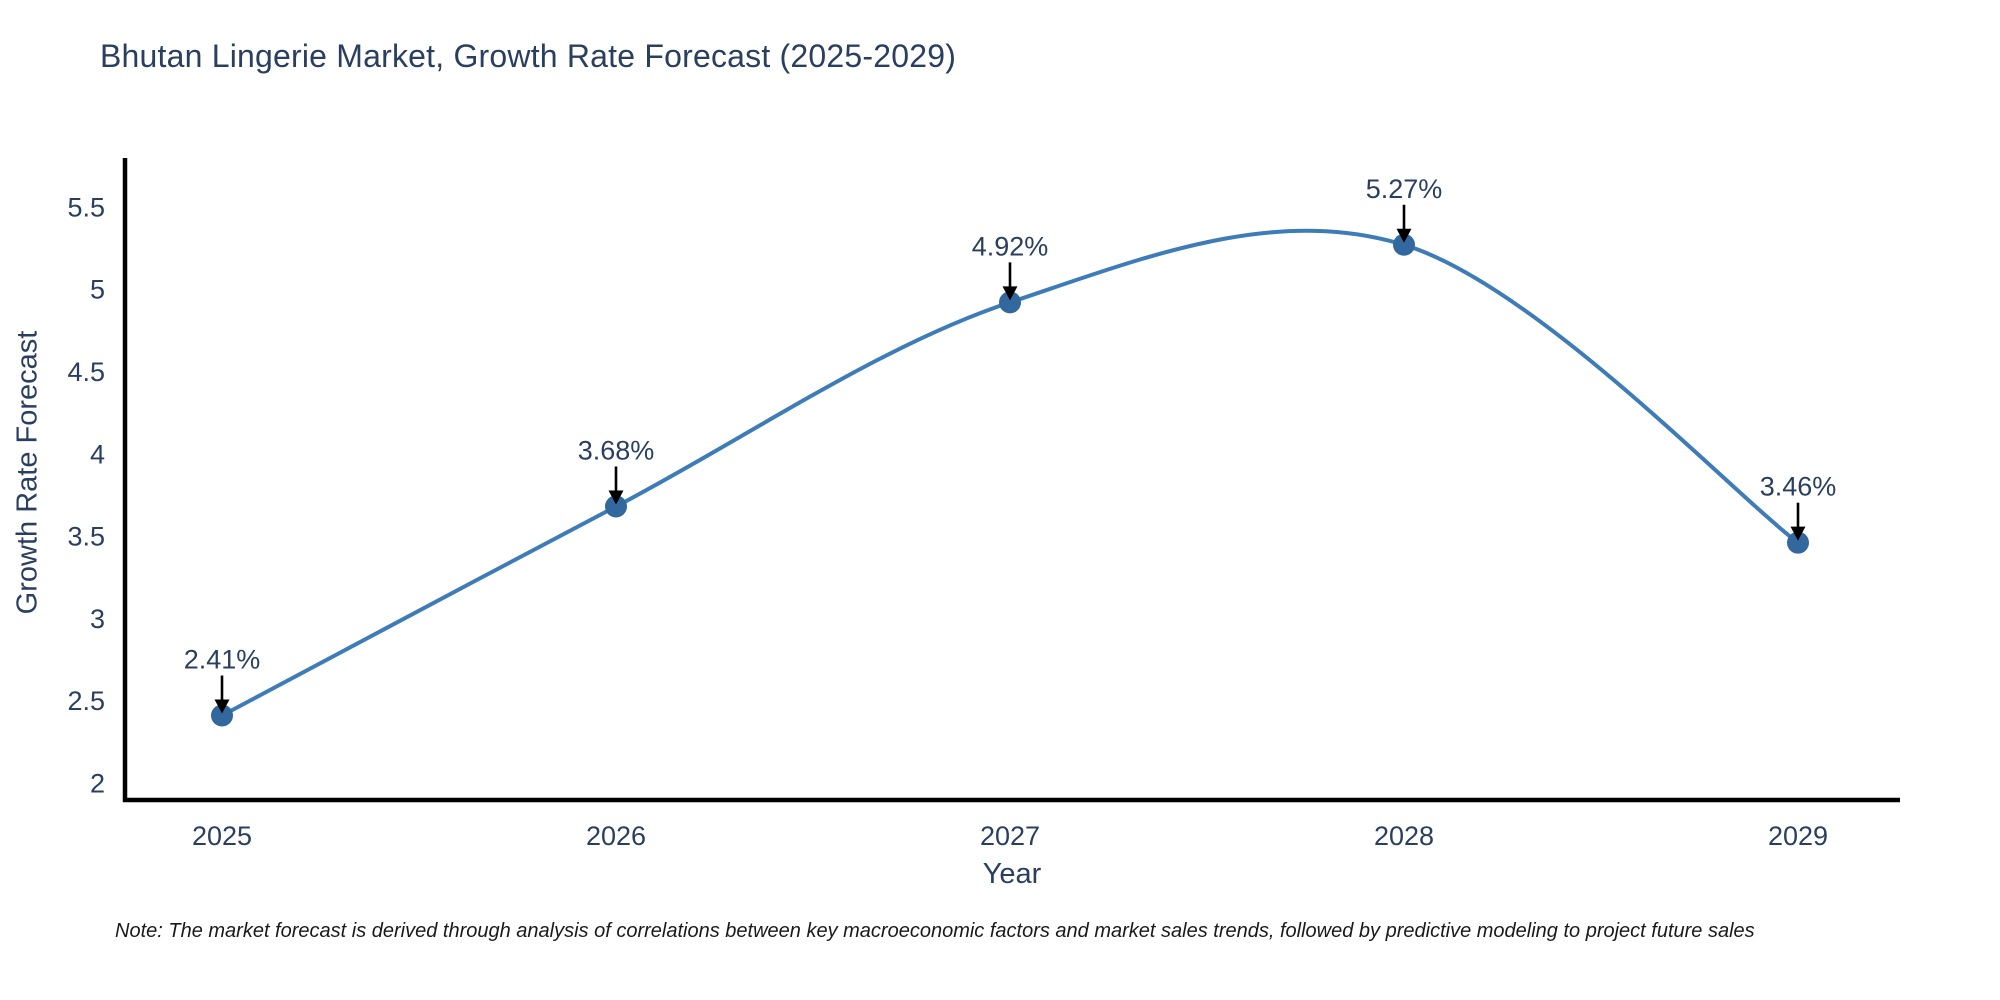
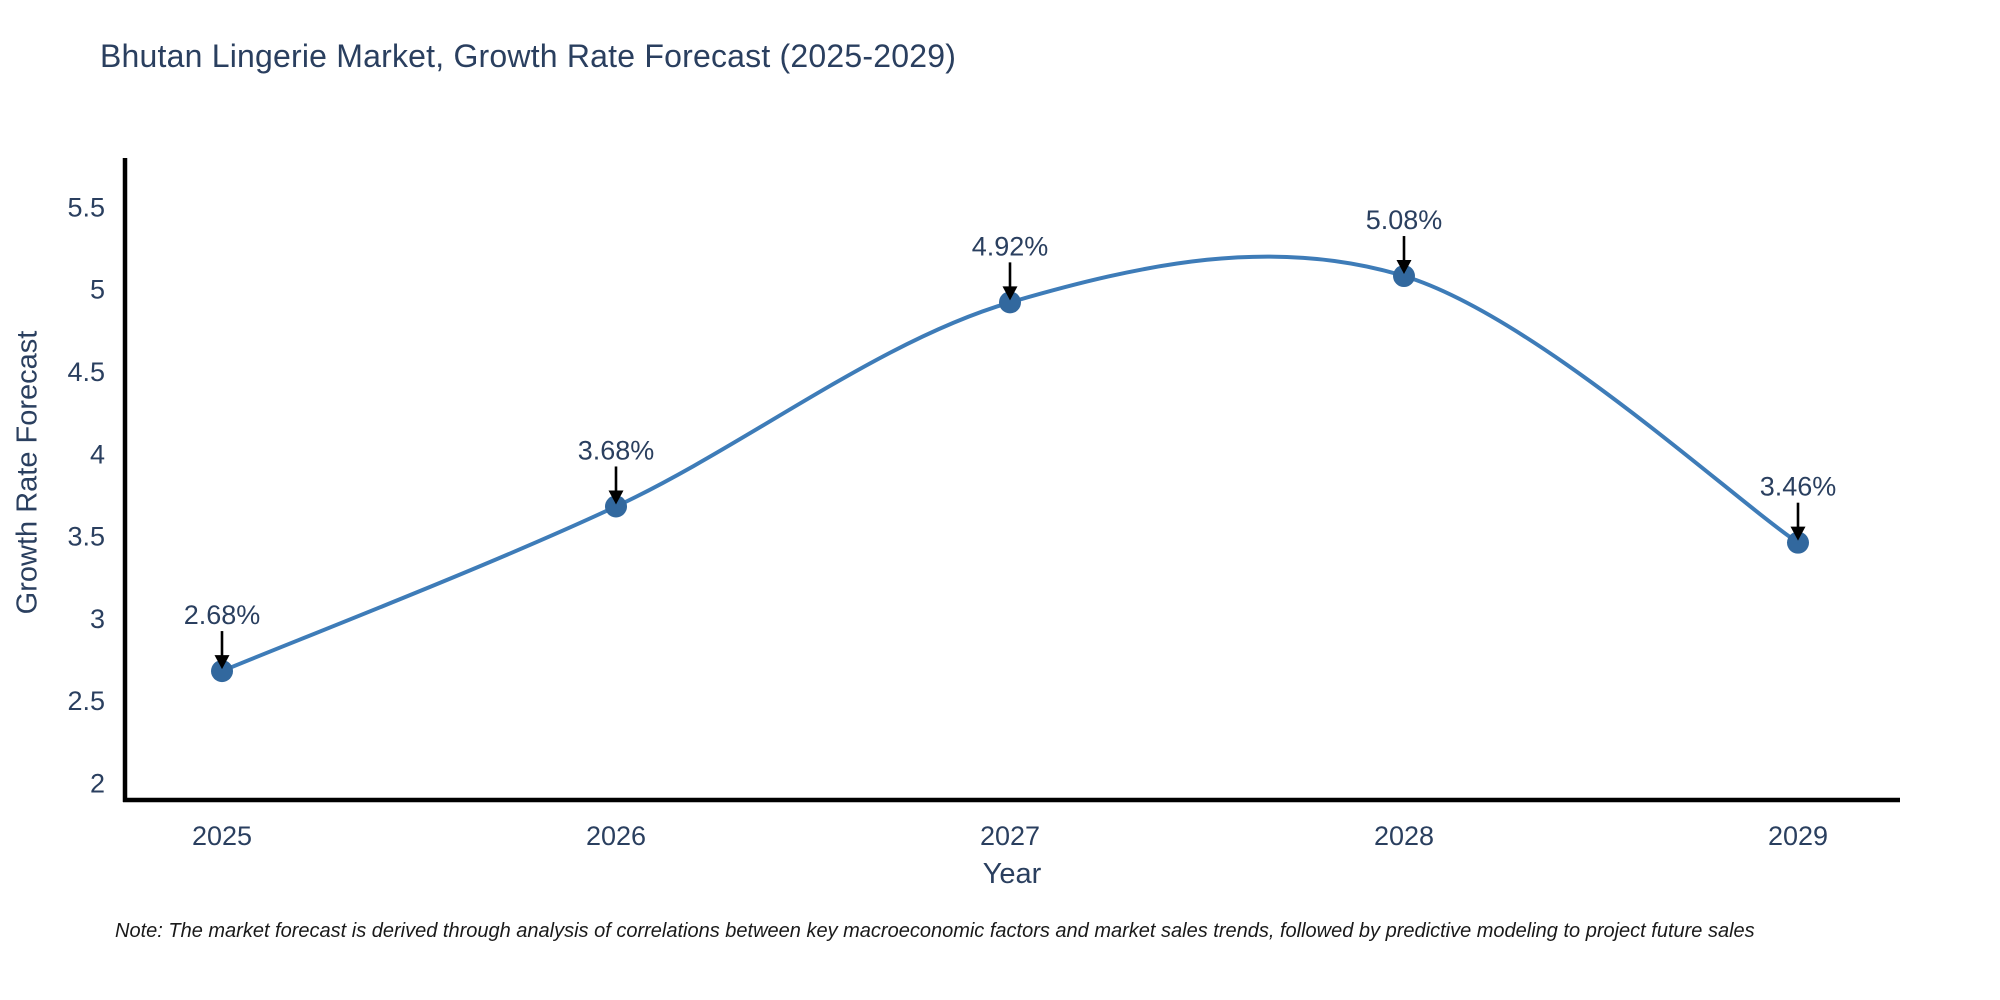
2025: 2.41% -> 2.68%
2028: 5.27% -> 5.08%
